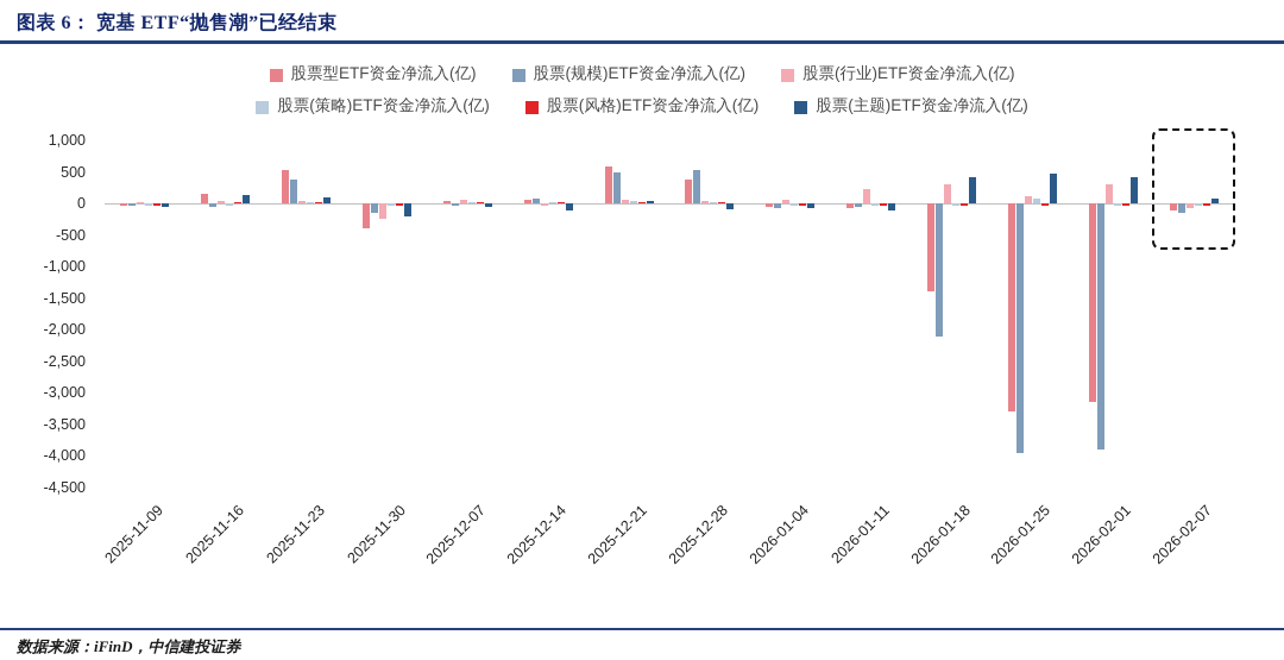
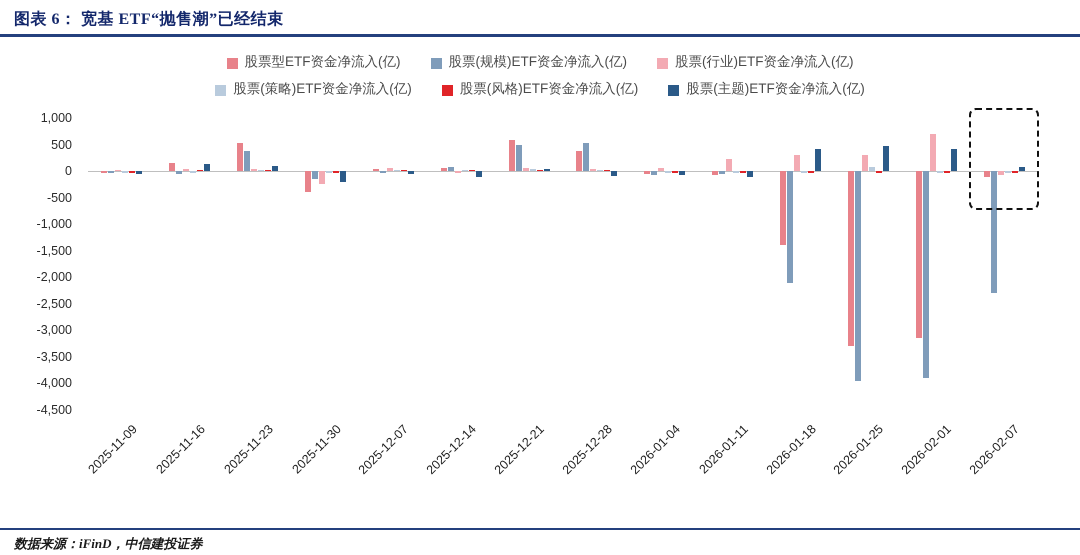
股票(行业)ETF资金净流入(亿)/2026-01-25: 100 -> 300
股票(行业)ETF资金净流入(亿)/2026-02-01: 300 -> 700
股票(规模)ETF资金净流入(亿)/2026-02-07: -200 -> -2300
